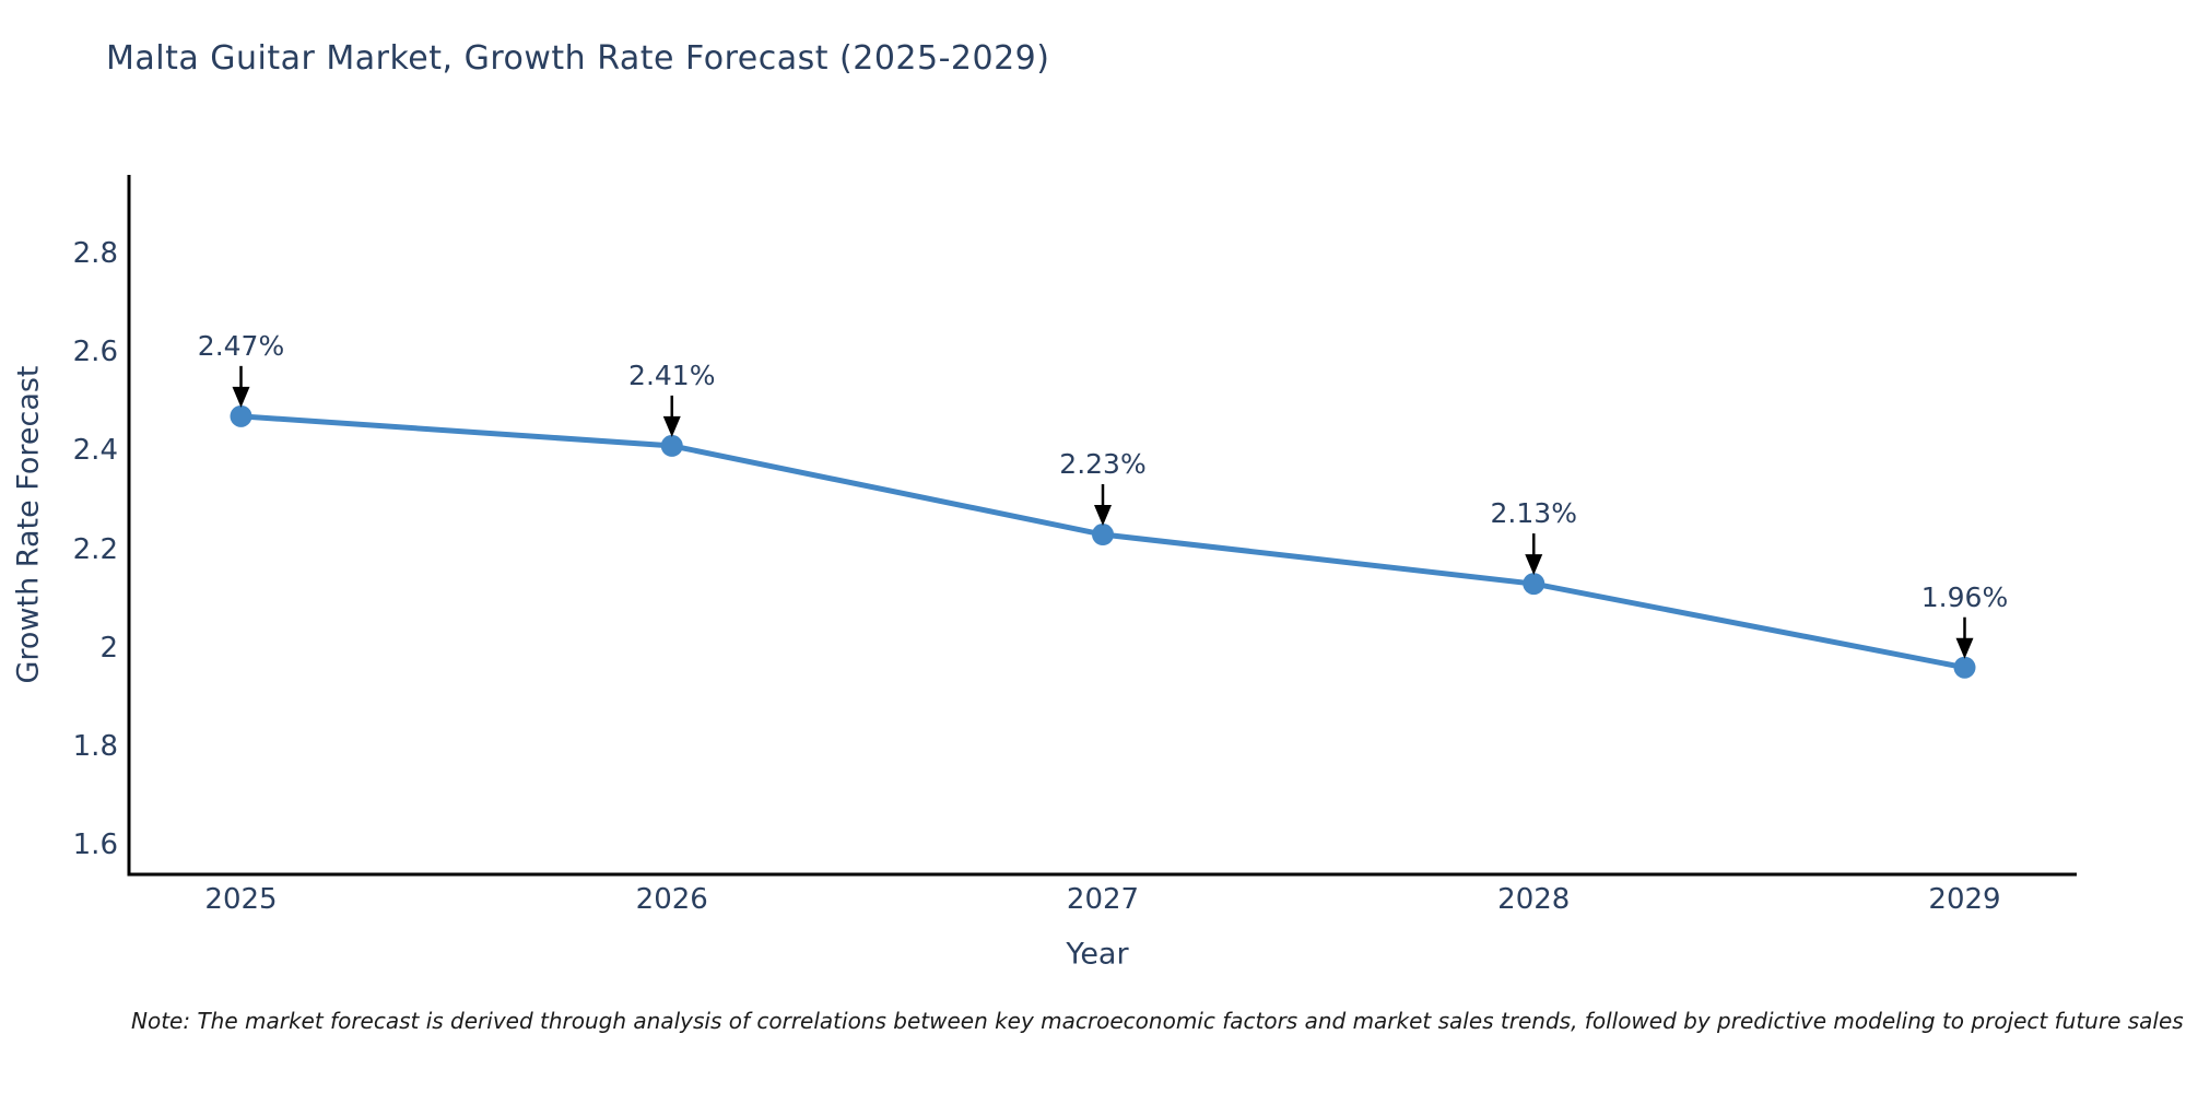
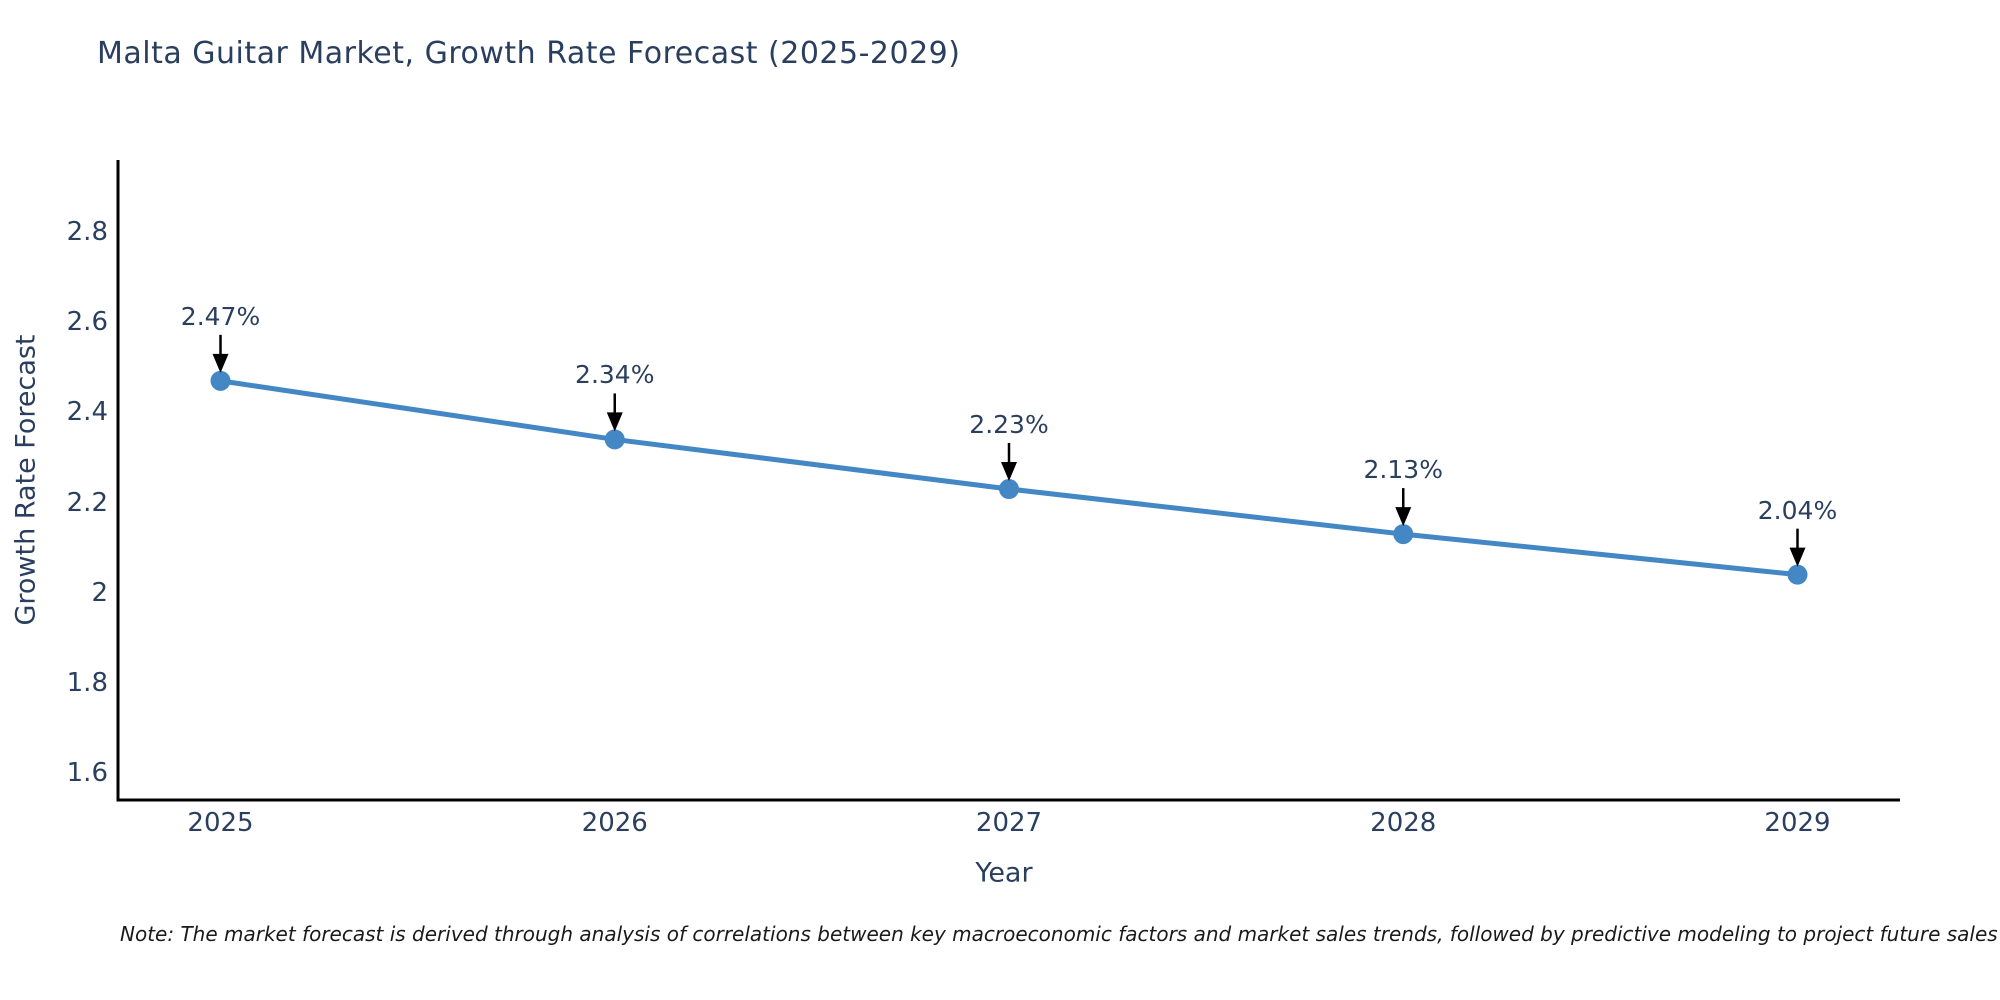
2026: 2.41% -> 2.34%
2029: 1.96% -> 2.04%
